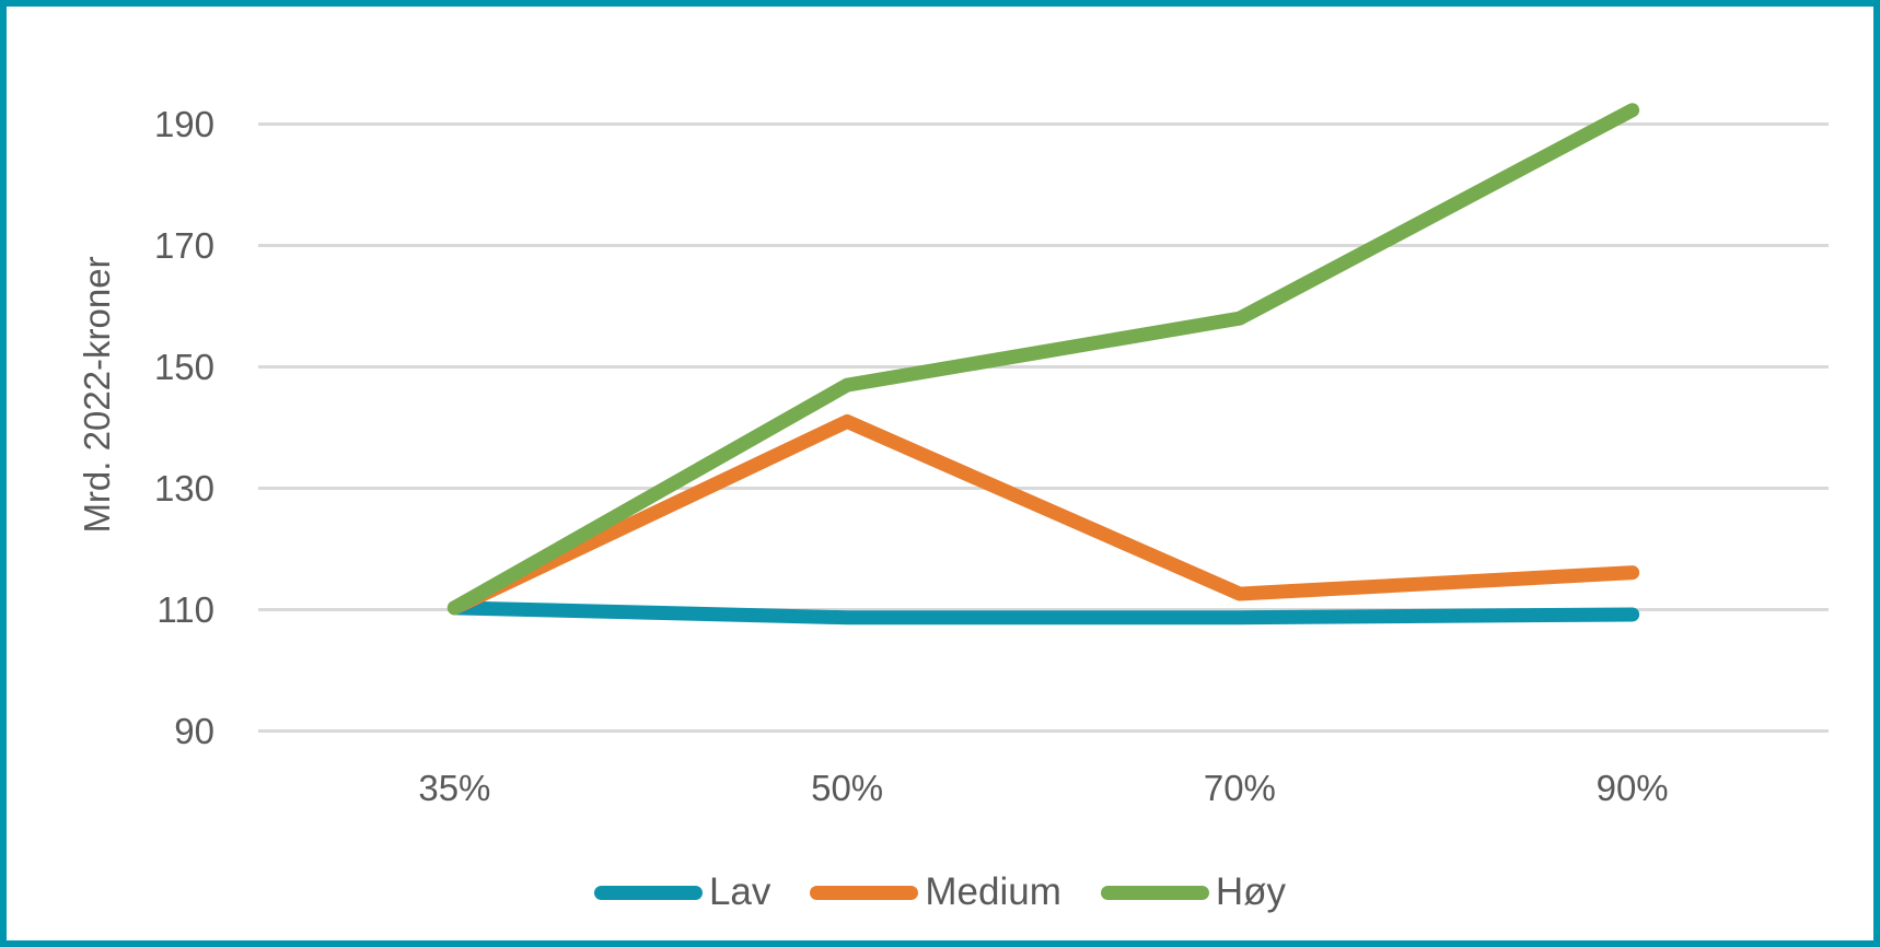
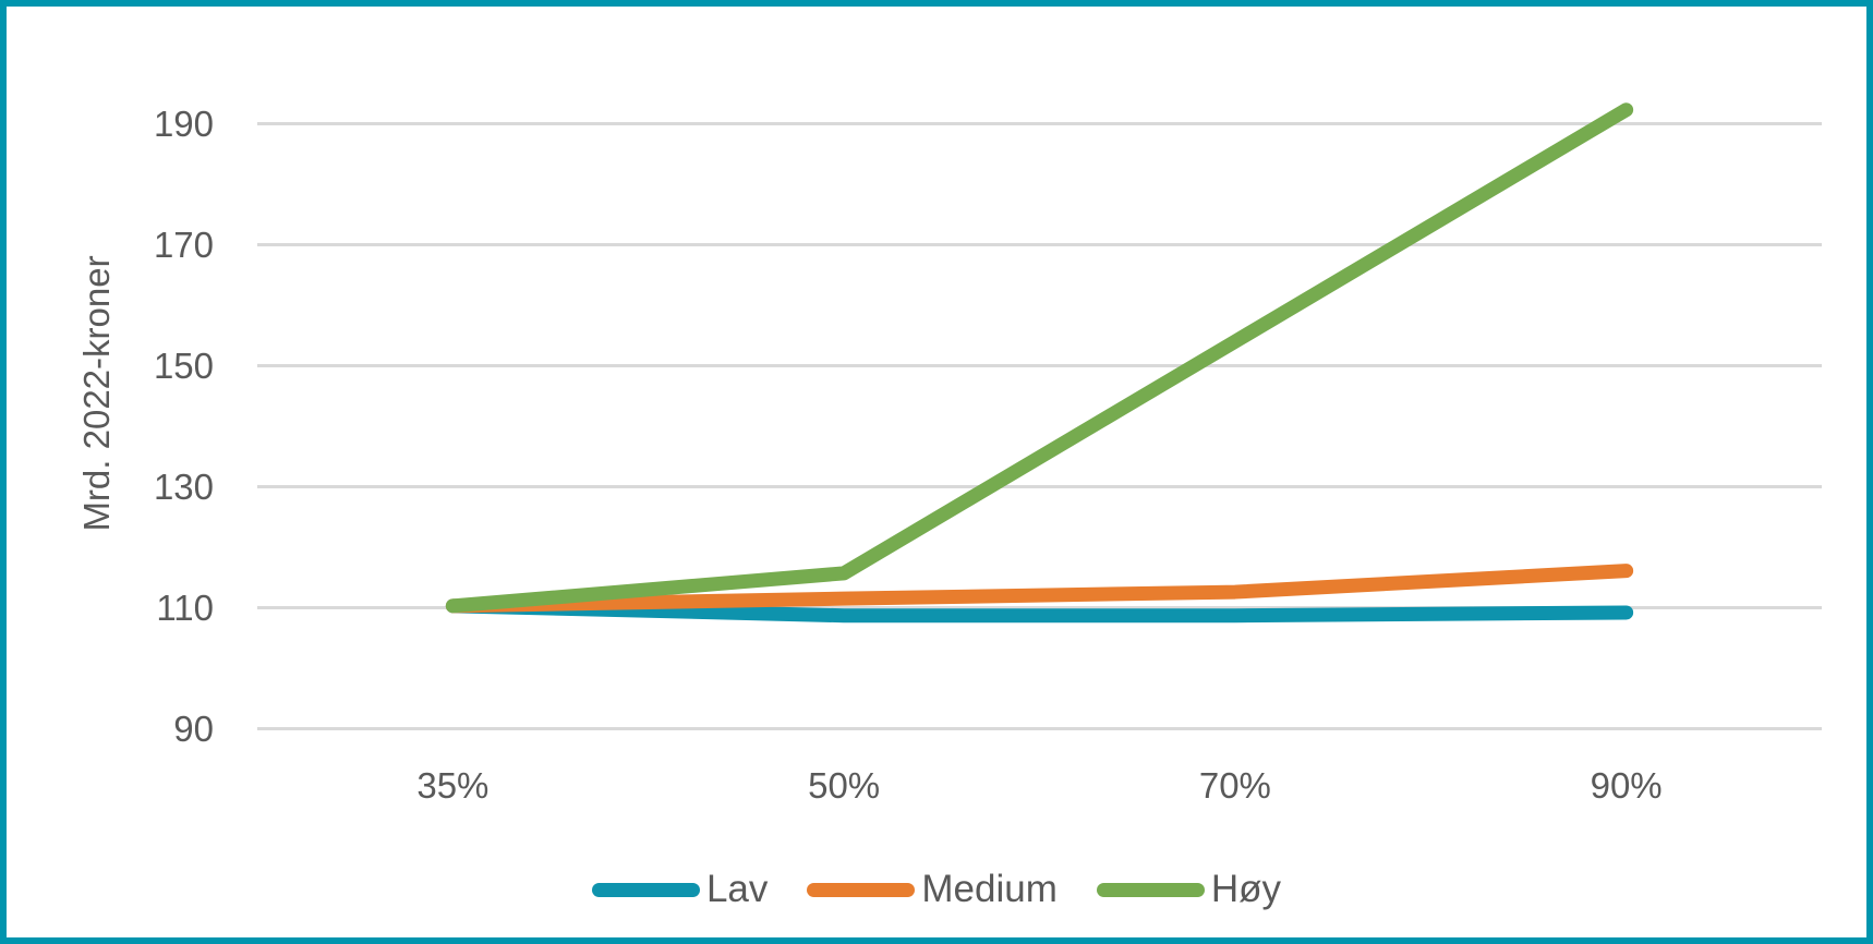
Medium/50%: 141 -> 112
Høy/50%: 147 -> 116
Høy/70%: 158 -> 154
